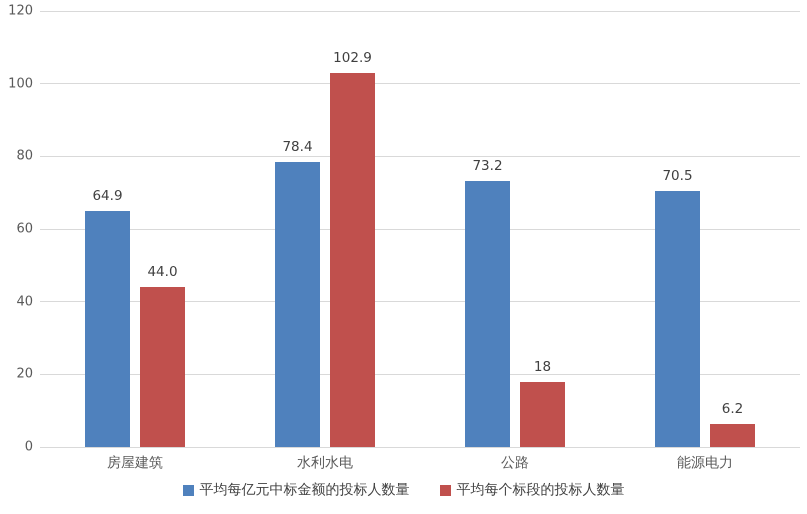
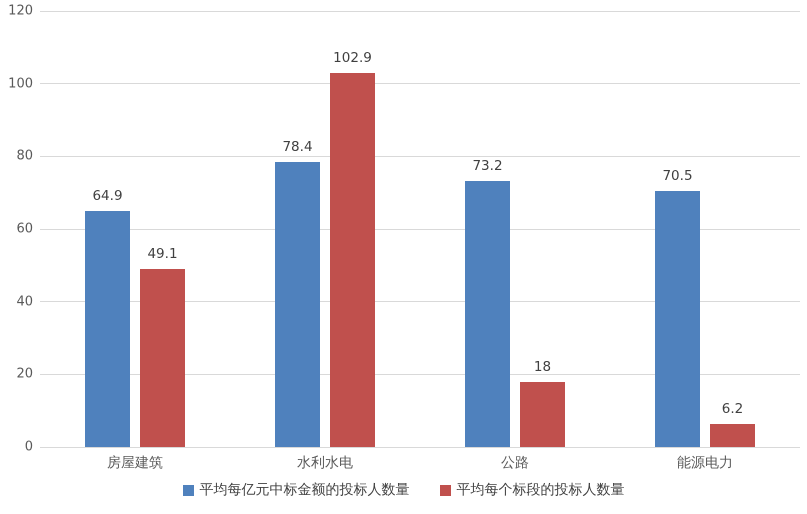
平均每个标段的投标人数量/房屋建筑: 44.0 -> 49.1
